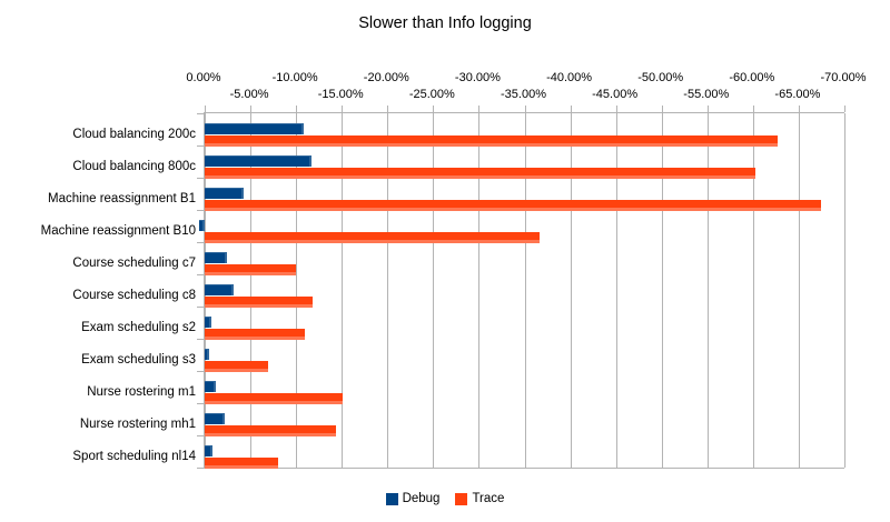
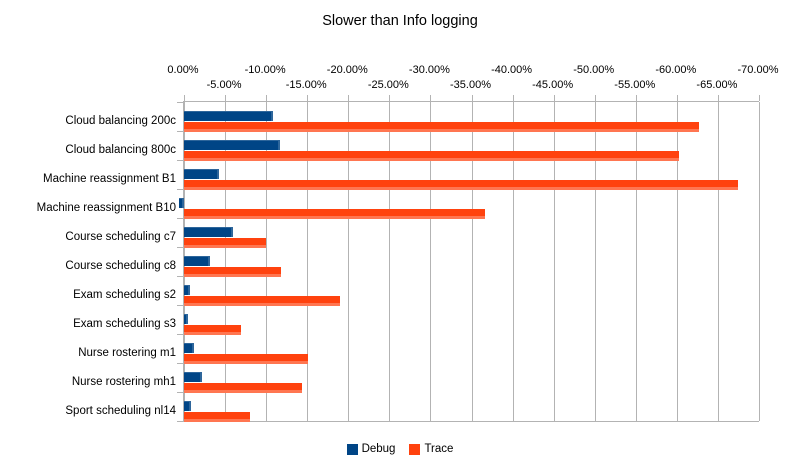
Debug/Course scheduling c7: -2% -> -6%
Trace/Exam scheduling s2: -11% -> -19%
